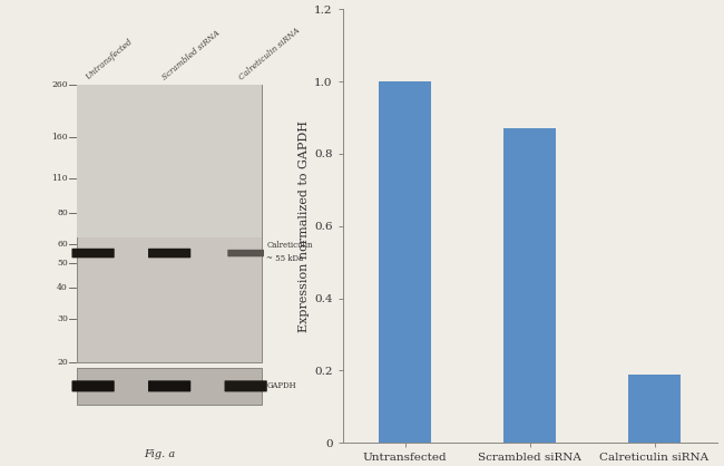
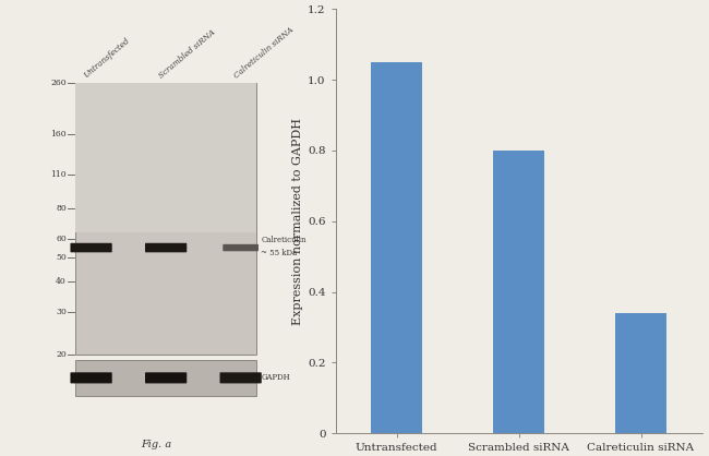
Untransfected: 1.00 -> 1.05
Scrambled siRNA: 0.87 -> 0.80
Calreticulin siRNA: 0.19 -> 0.34
